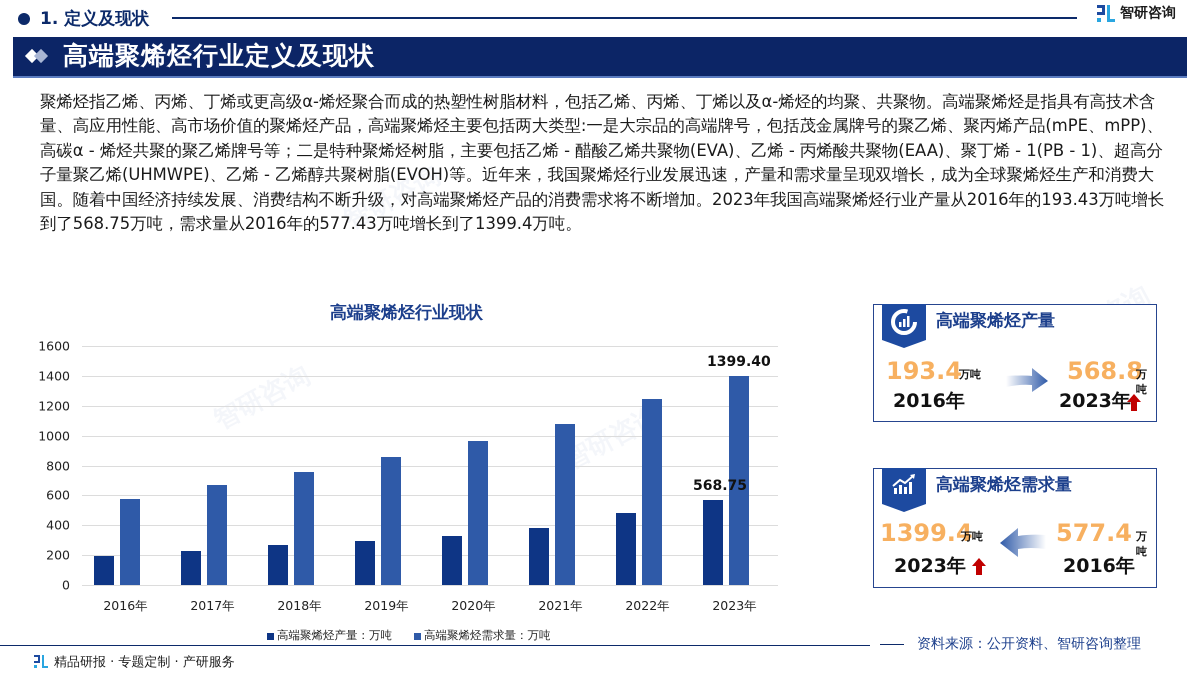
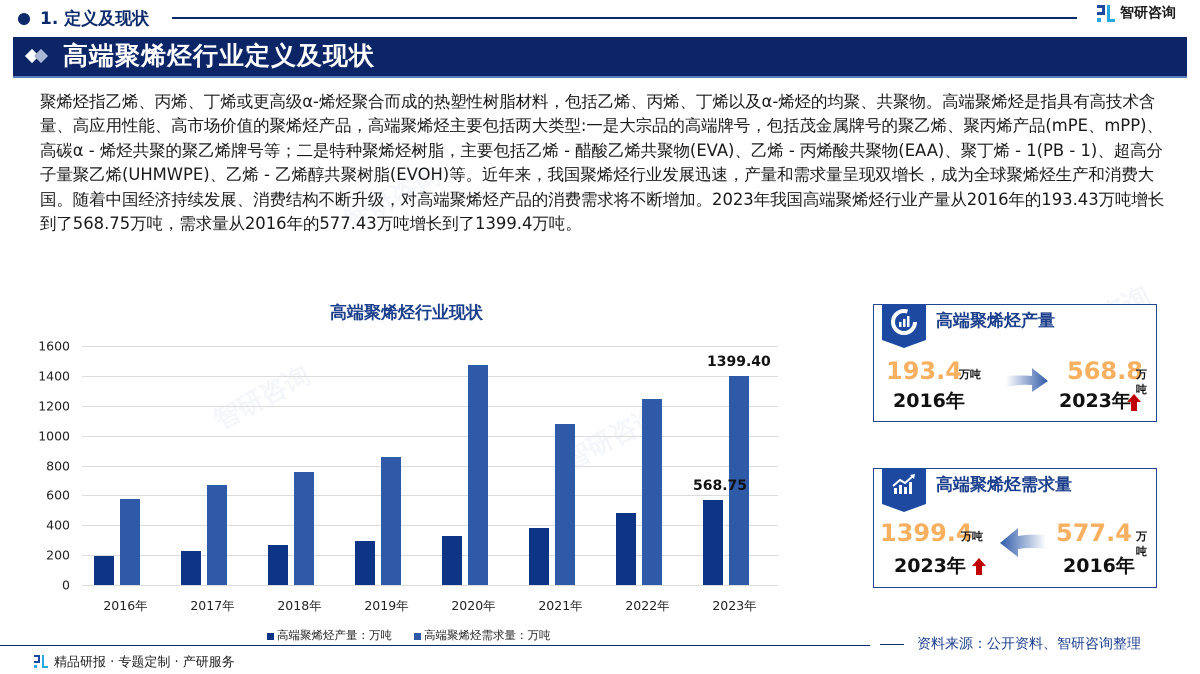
高端聚烯烃需求量：万吨/2020年: 960 -> 1470
